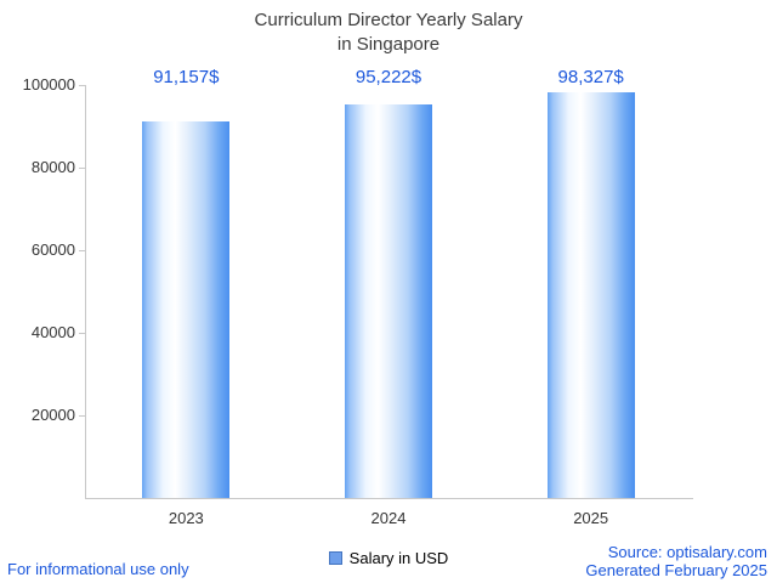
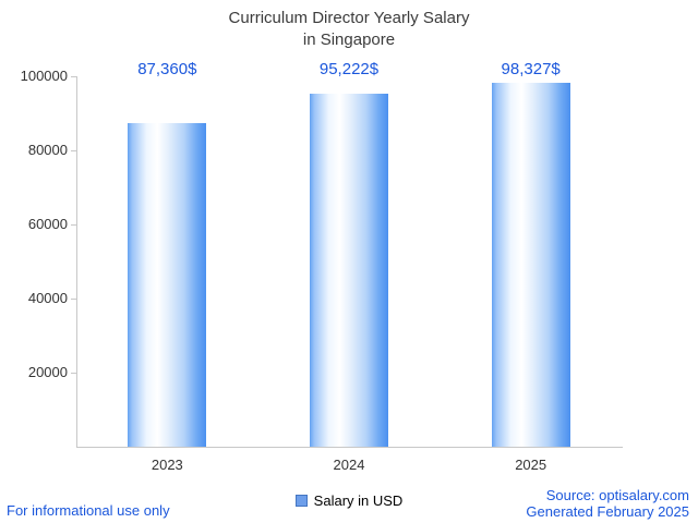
2023: 91,157 -> 87,360
